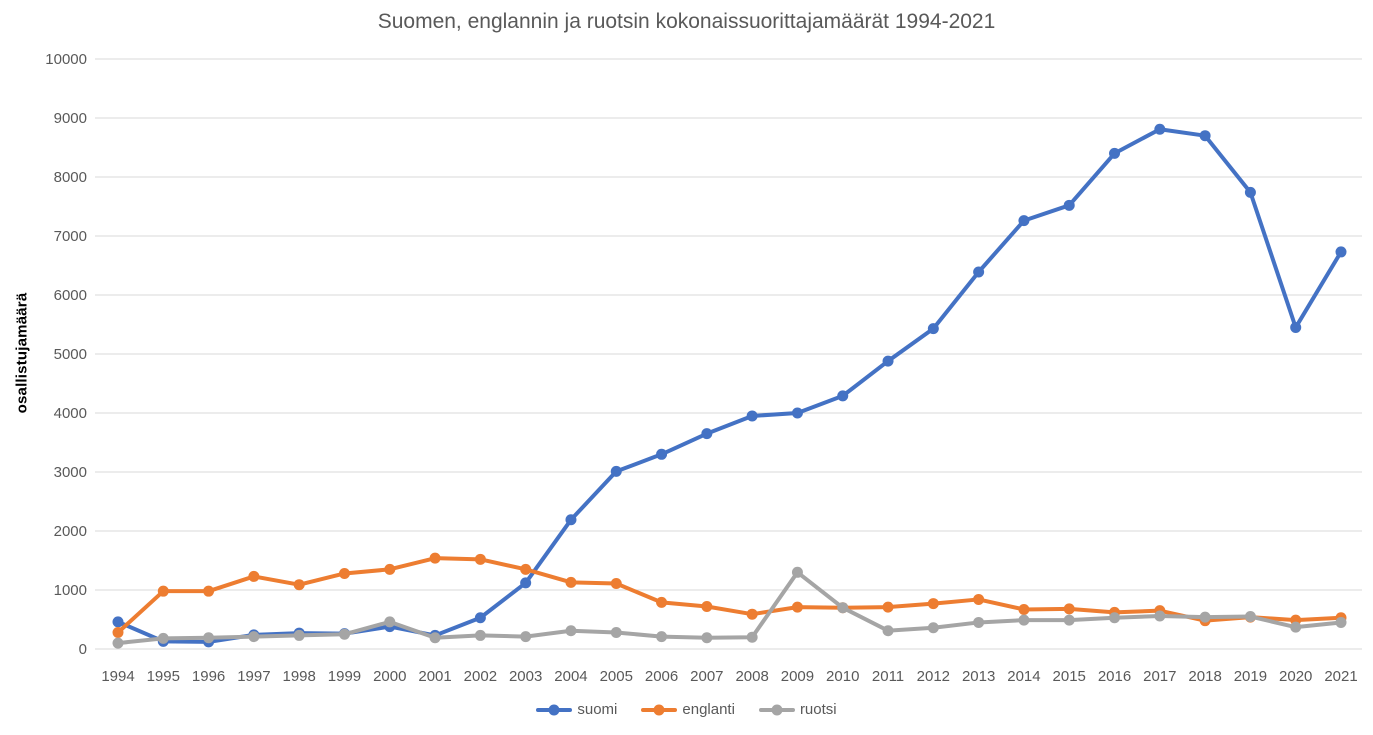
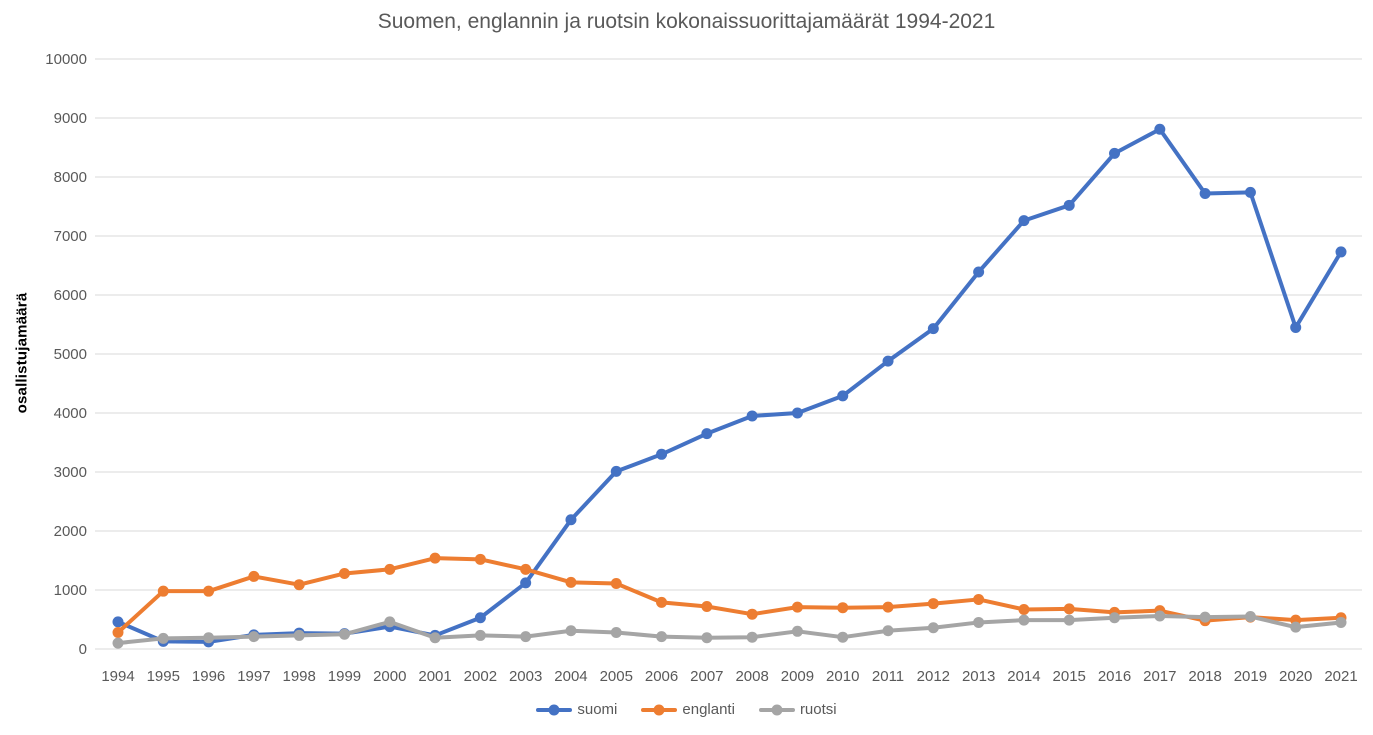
ruotsi/2009: 1300 -> 300
ruotsi/2010: 700 -> 200
suomi/2018: 8700 -> 7700
